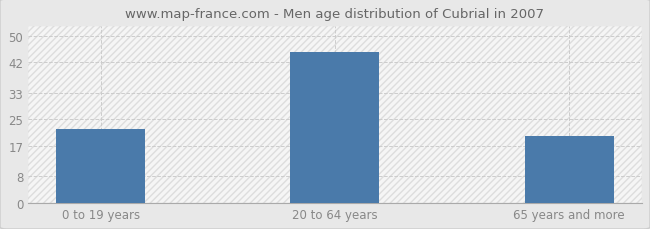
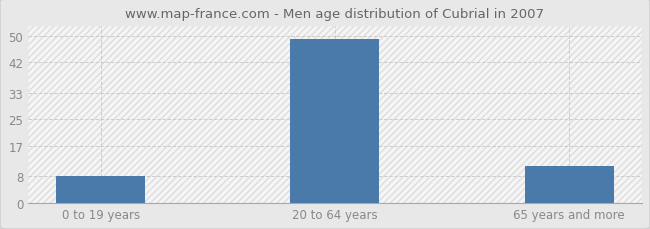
0 to 19 years: 22 -> 8
20 to 64 years: 45 -> 49
65 years and more: 20 -> 11
